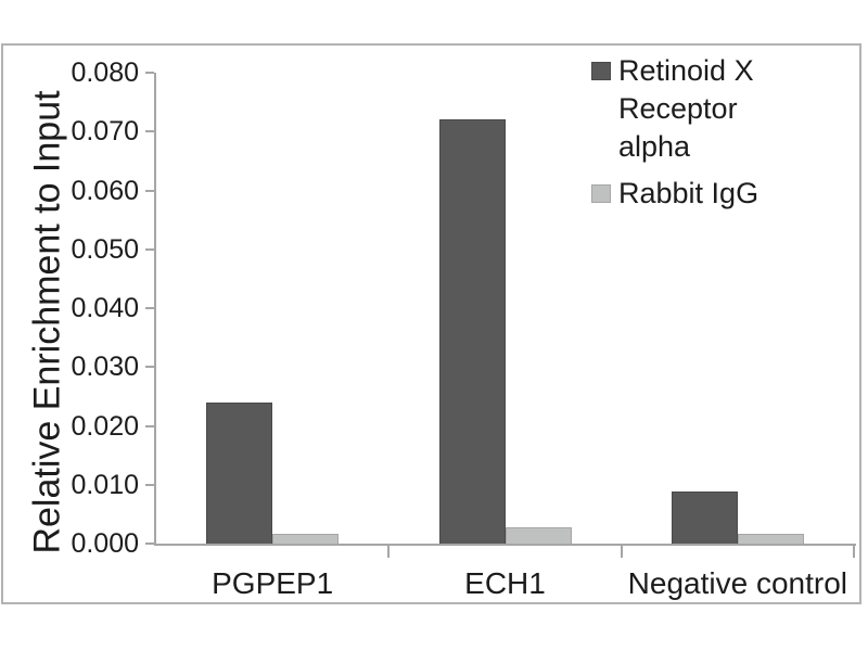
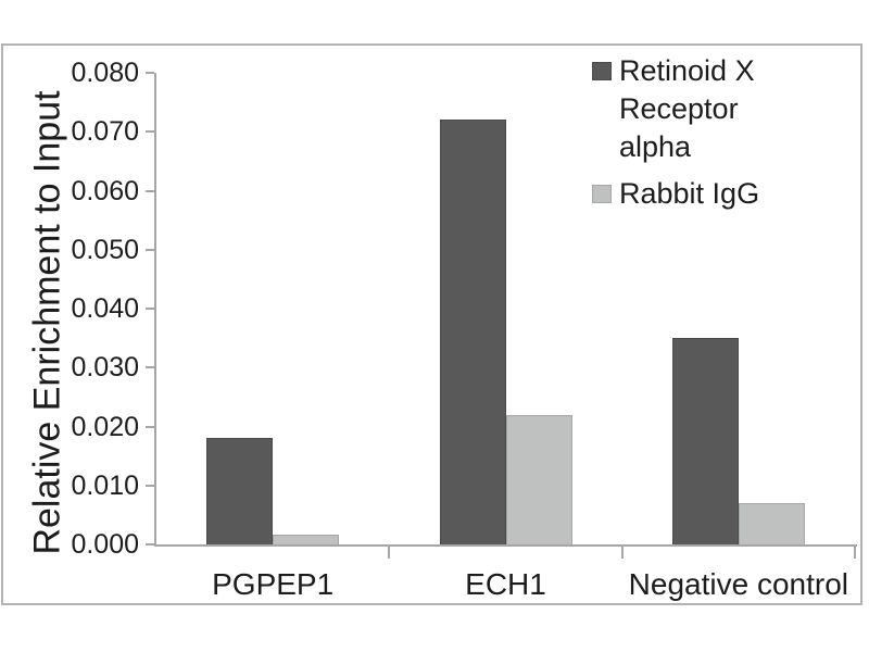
Retinoid X Receptor alpha/PGPEP1: 0.024 -> 0.018
Rabbit IgG/ECH1: 0.003 -> 0.022
Retinoid X Receptor alpha/Negative control: 0.009 -> 0.035
Rabbit IgG/Negative control: 0.002 -> 0.007
